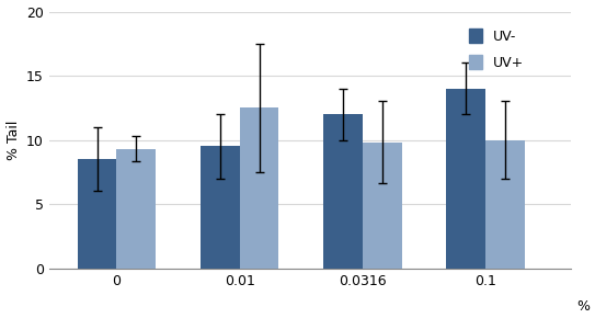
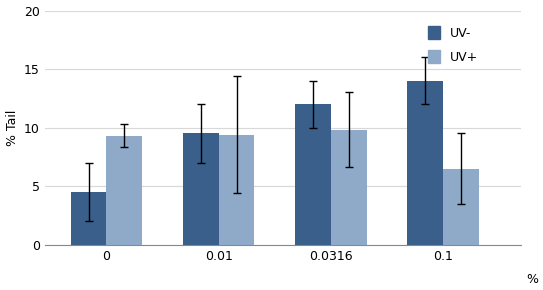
UV-/0: 8.5 -> 4.5
UV+/0.01: 12.5 -> 9.4
UV+/0.1: 10.0 -> 6.5
